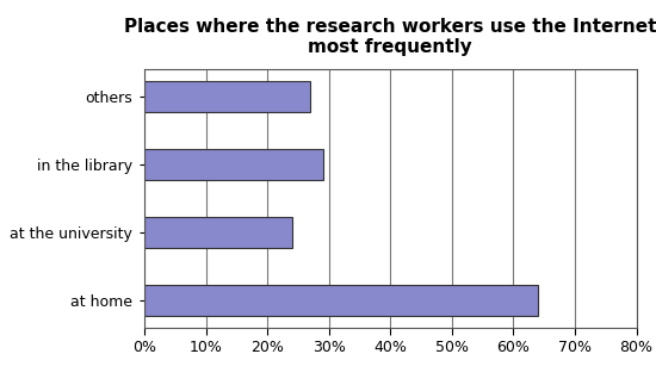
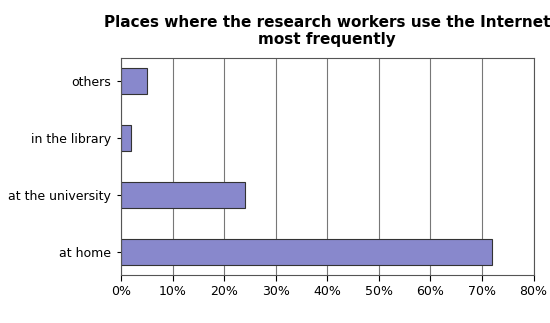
others: 27% -> 5%
in the library: 29% -> 2%
at home: 64% -> 72%
